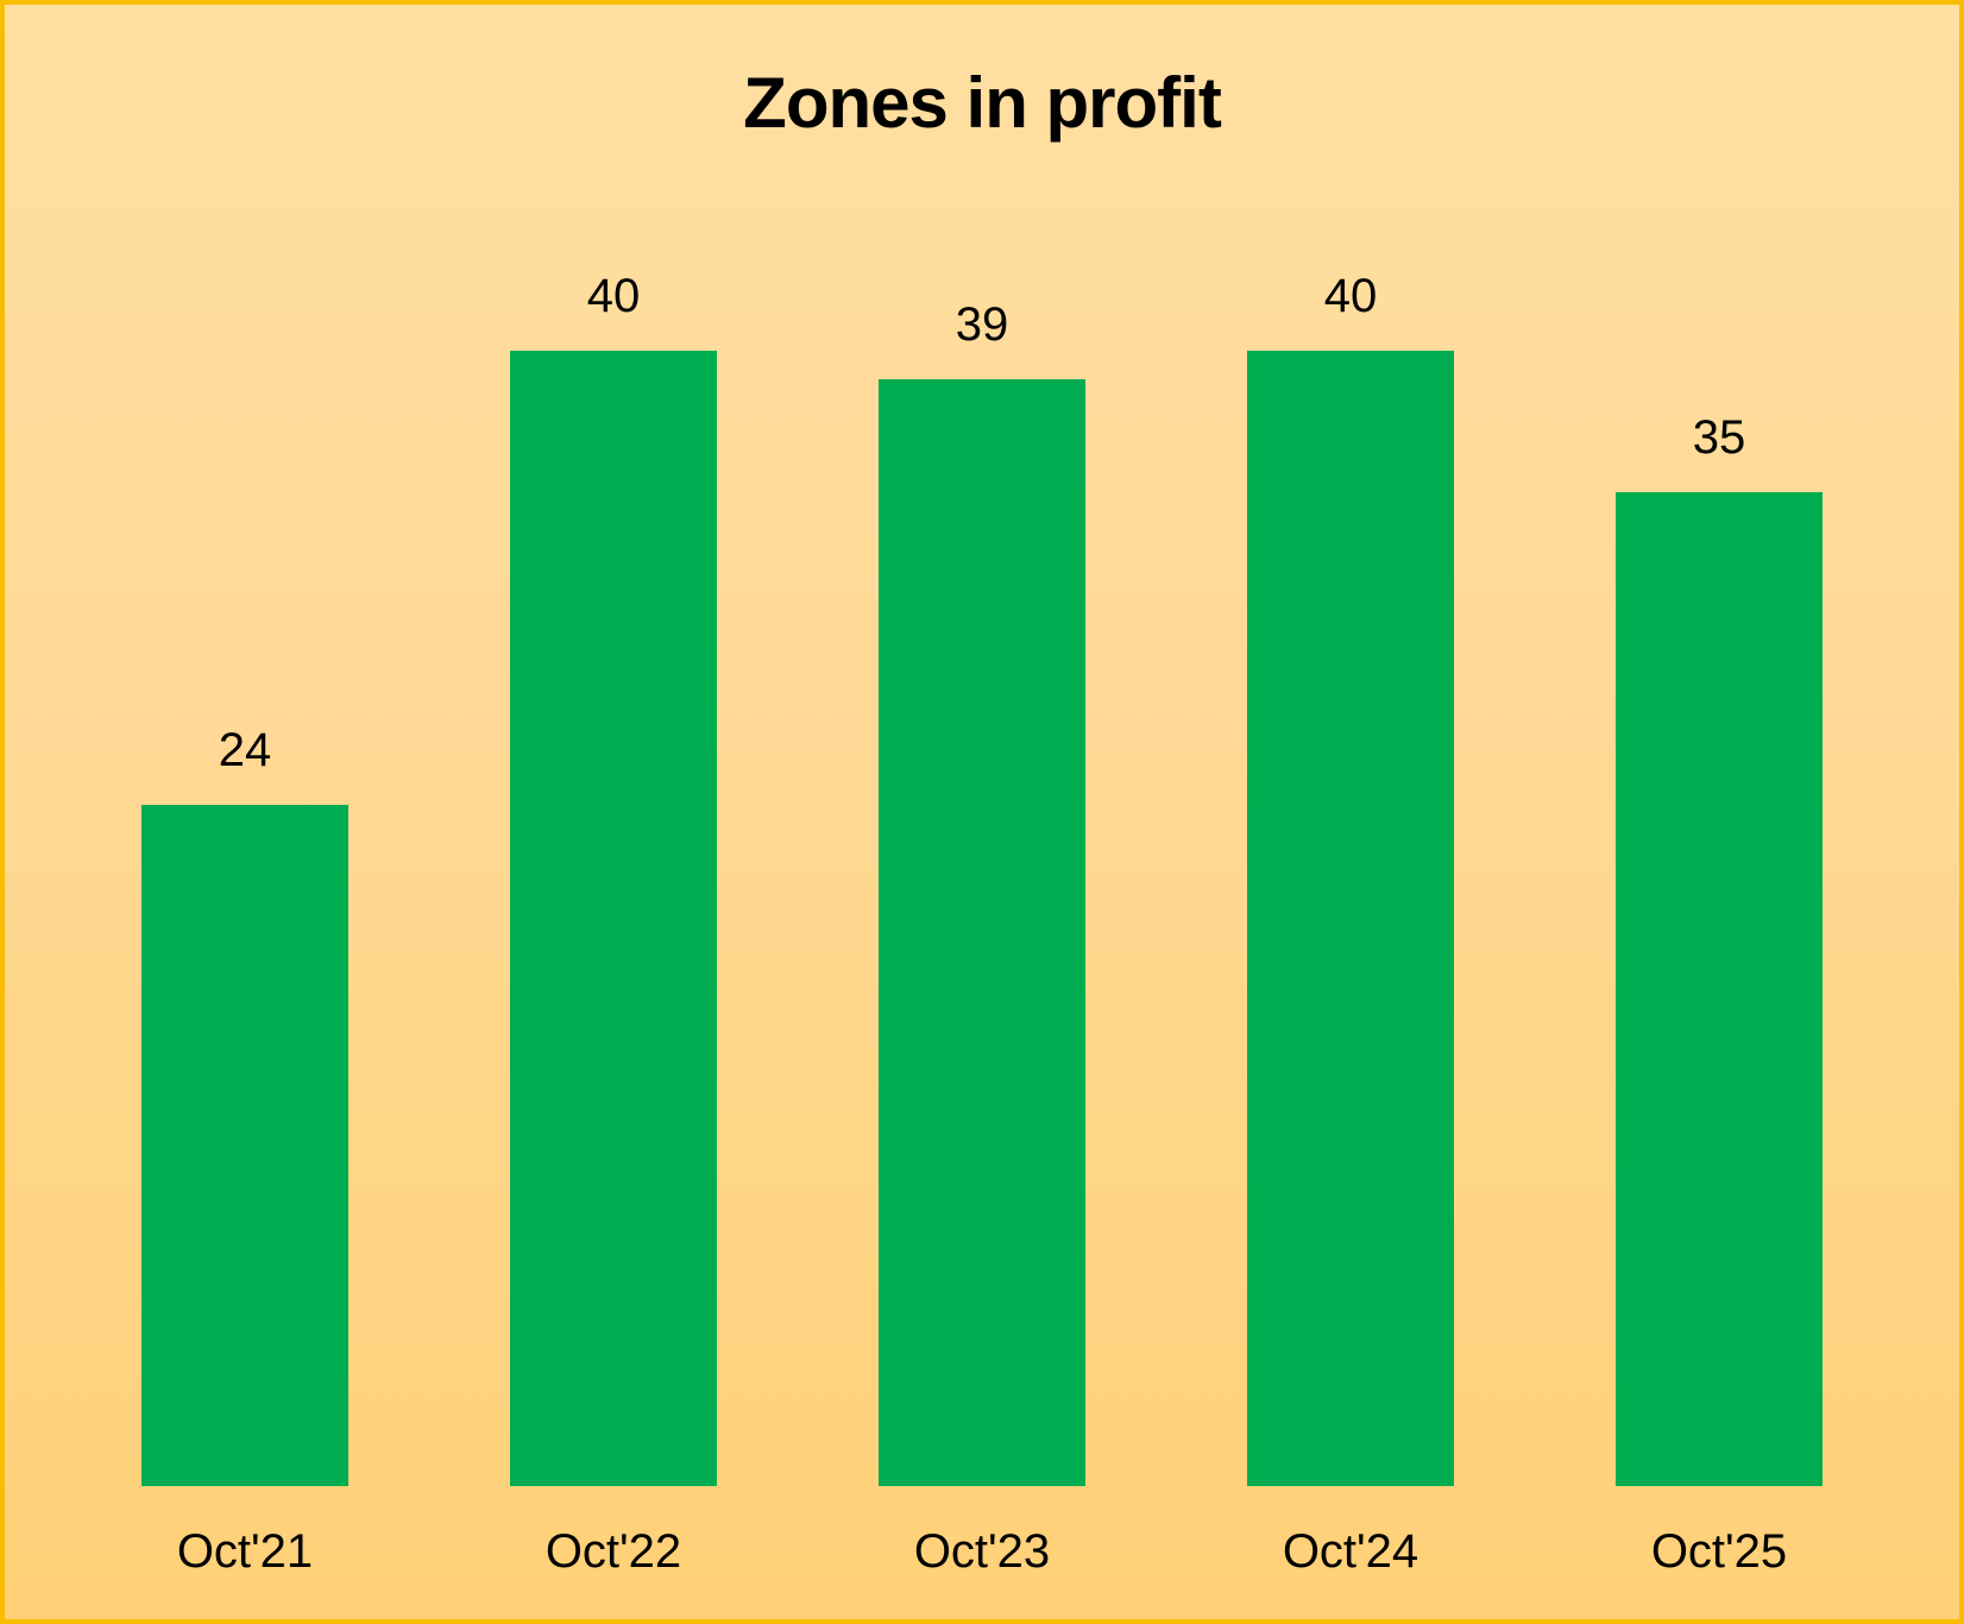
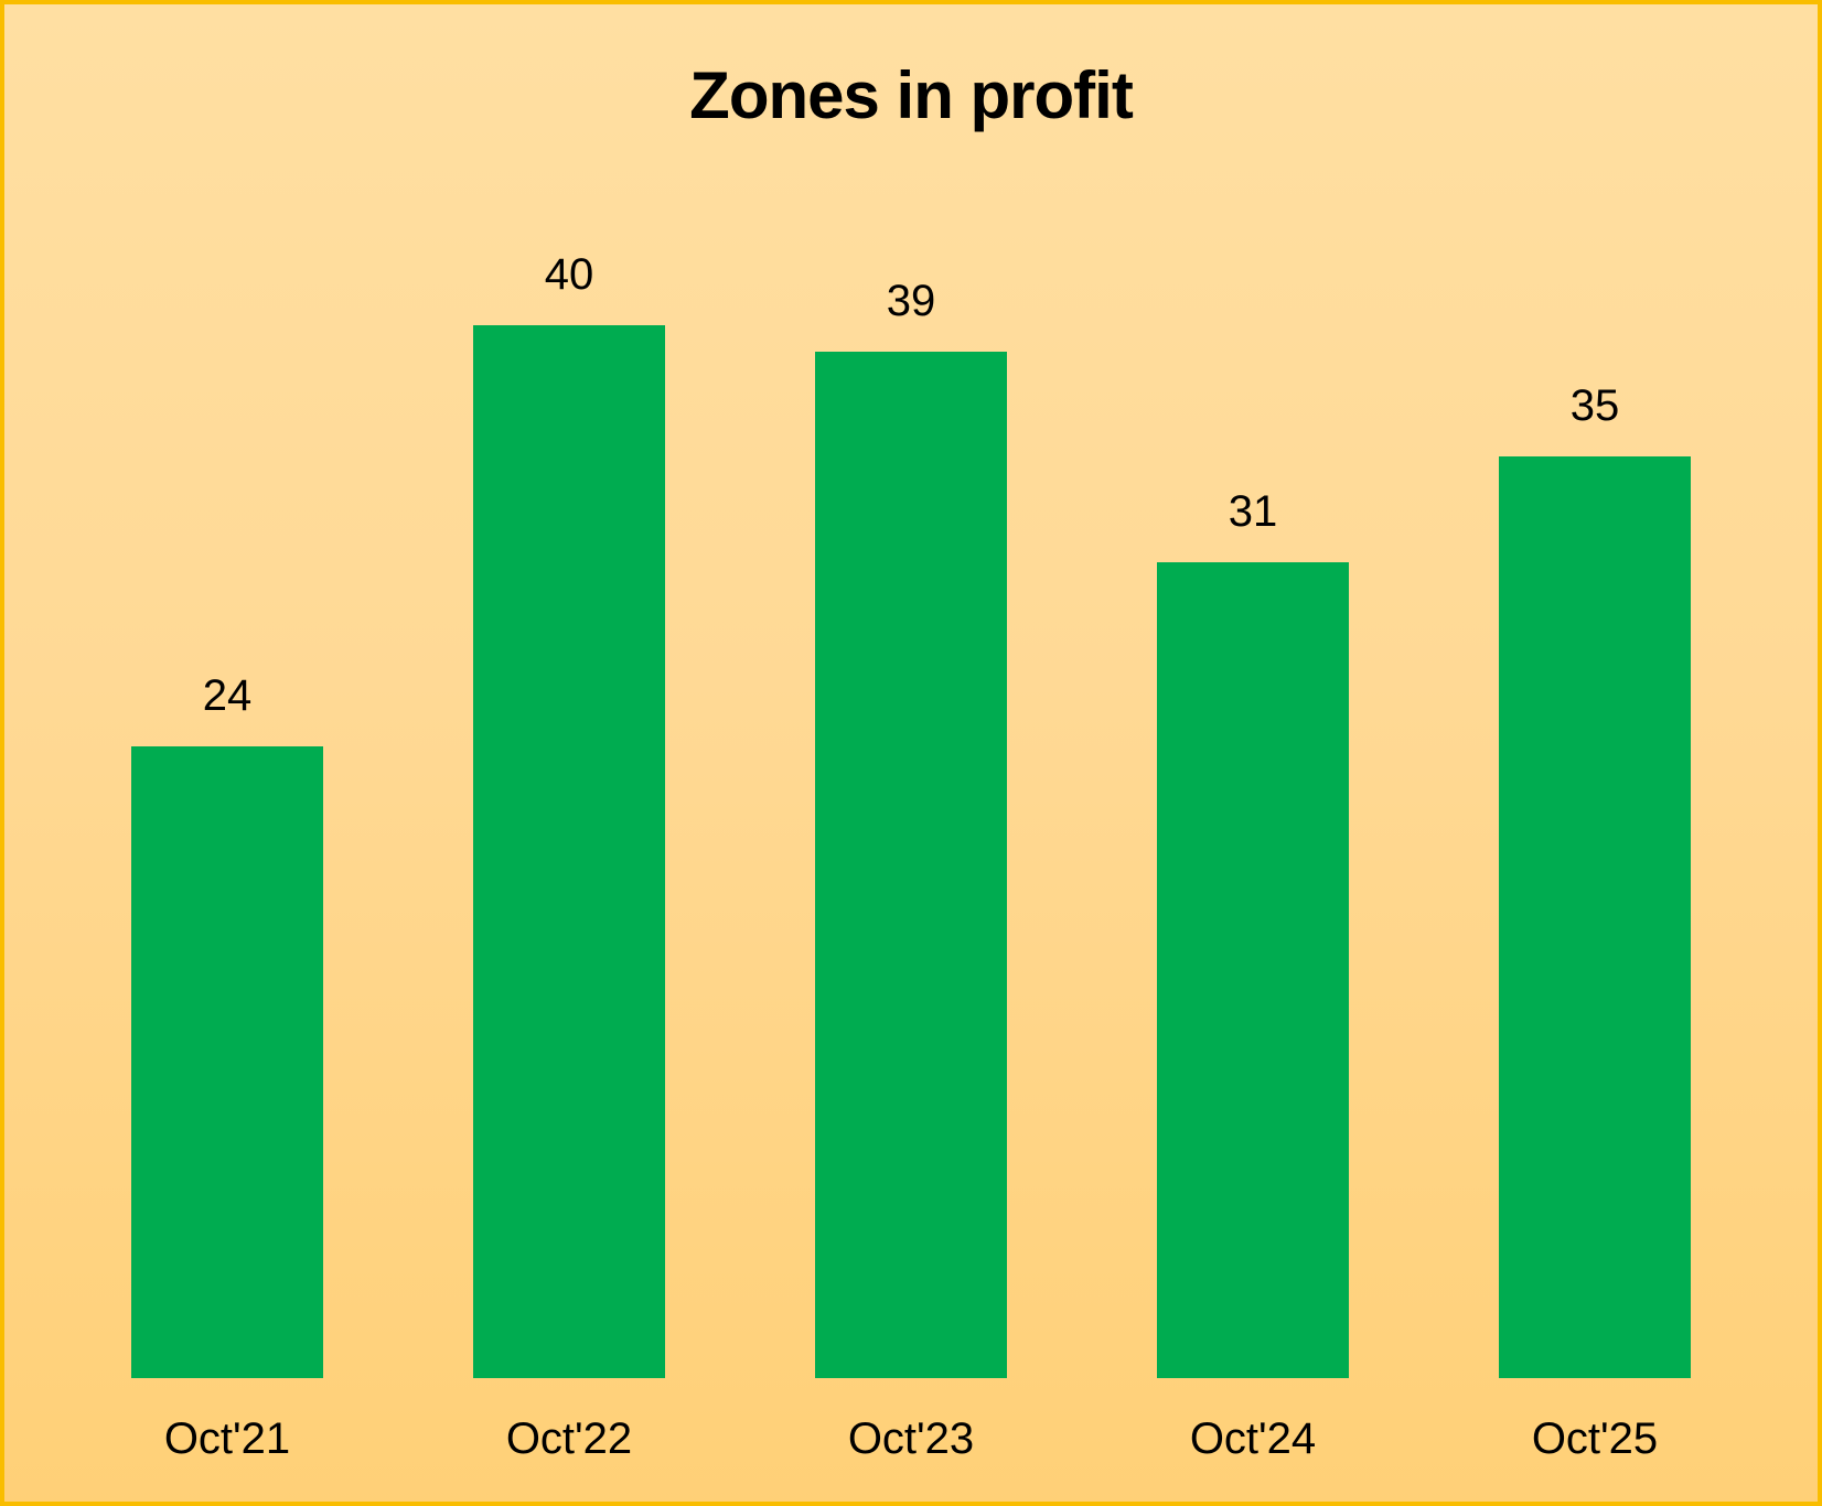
Oct'24: 40 -> 31
